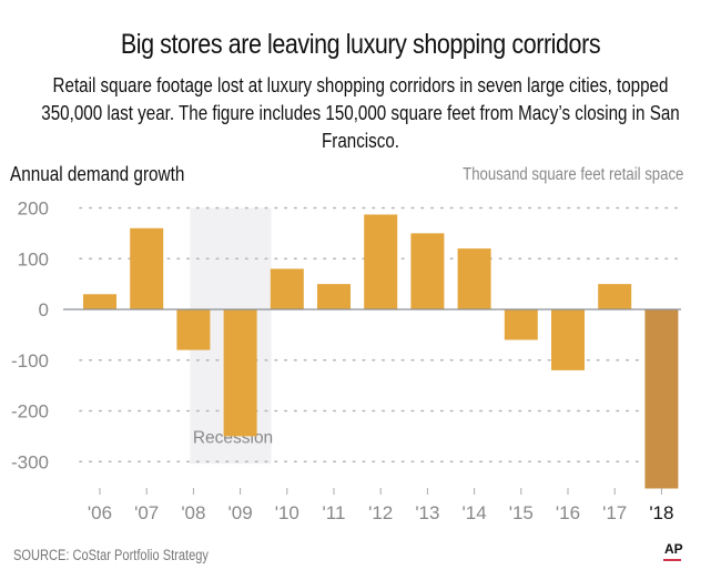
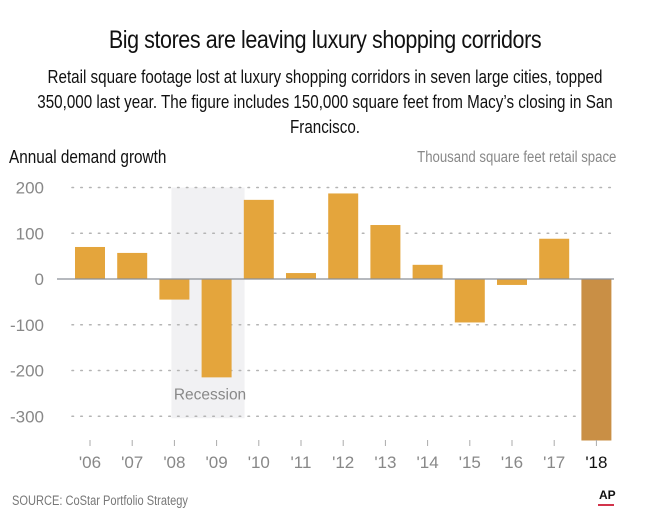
'06: 30 -> 70
'07: 160 -> 60
'08: -80 -> -40
'09: -250 -> -220
'10: 80 -> 170
'11: 50 -> 10
'13: 150 -> 120
'14: 120 -> 30
'15: -60 -> -100
'16: -120 -> -10
'17: 50 -> 90
